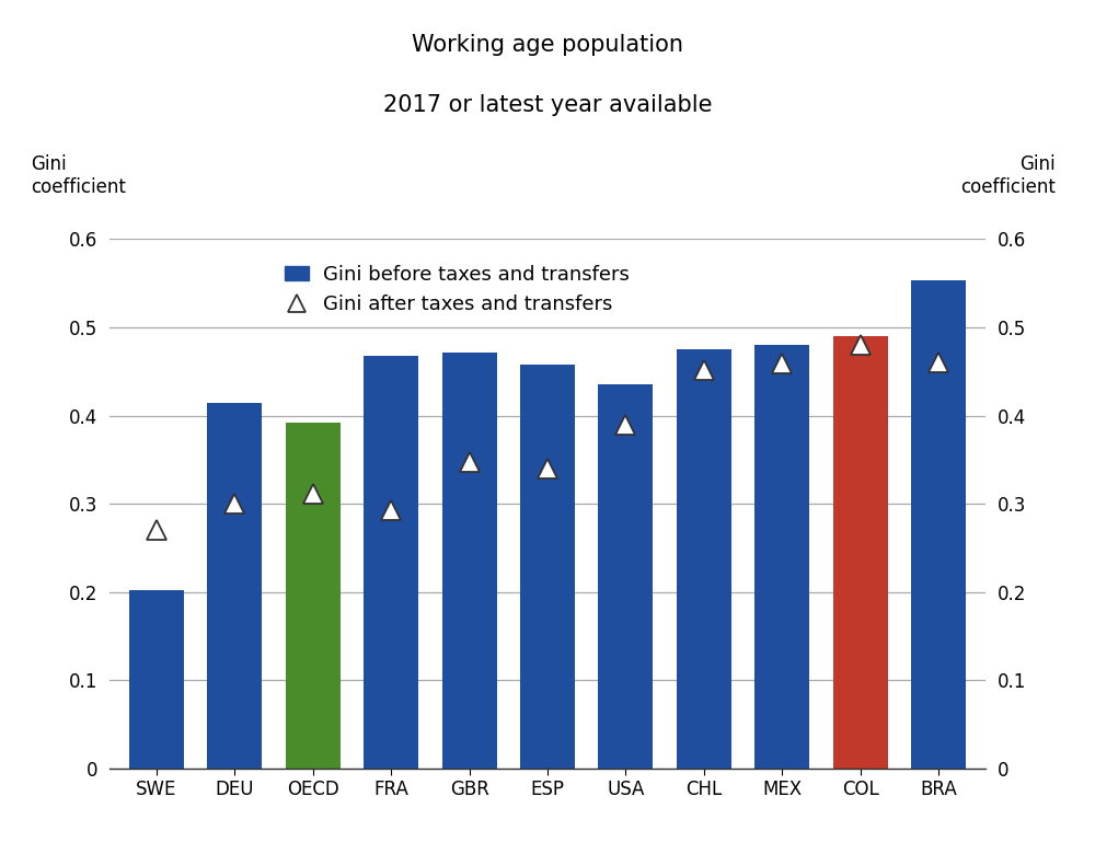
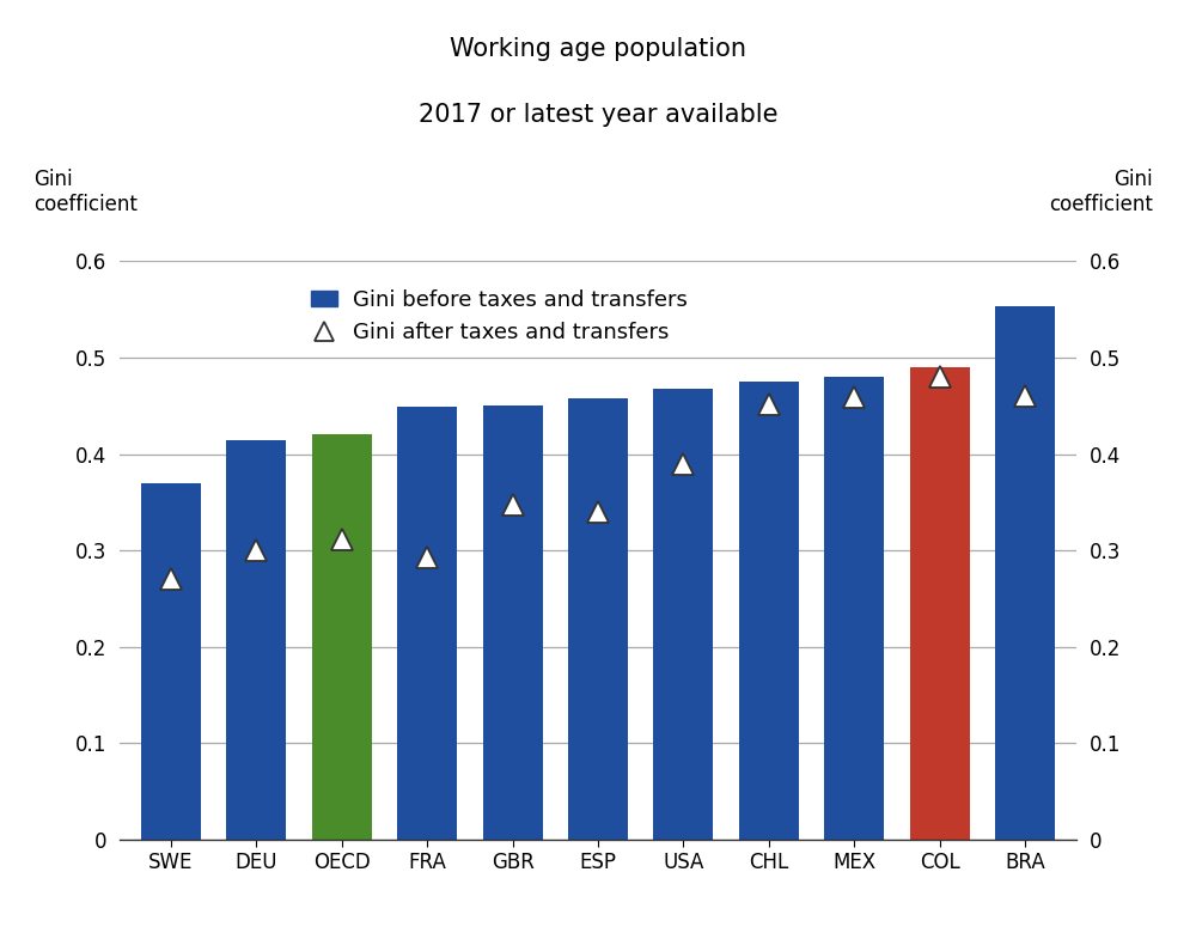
SWE: 0.202 -> 0.370
OECD: 0.392 -> 0.420
FRA: 0.468 -> 0.449
GBR: 0.472 -> 0.450
USA: 0.436 -> 0.468
